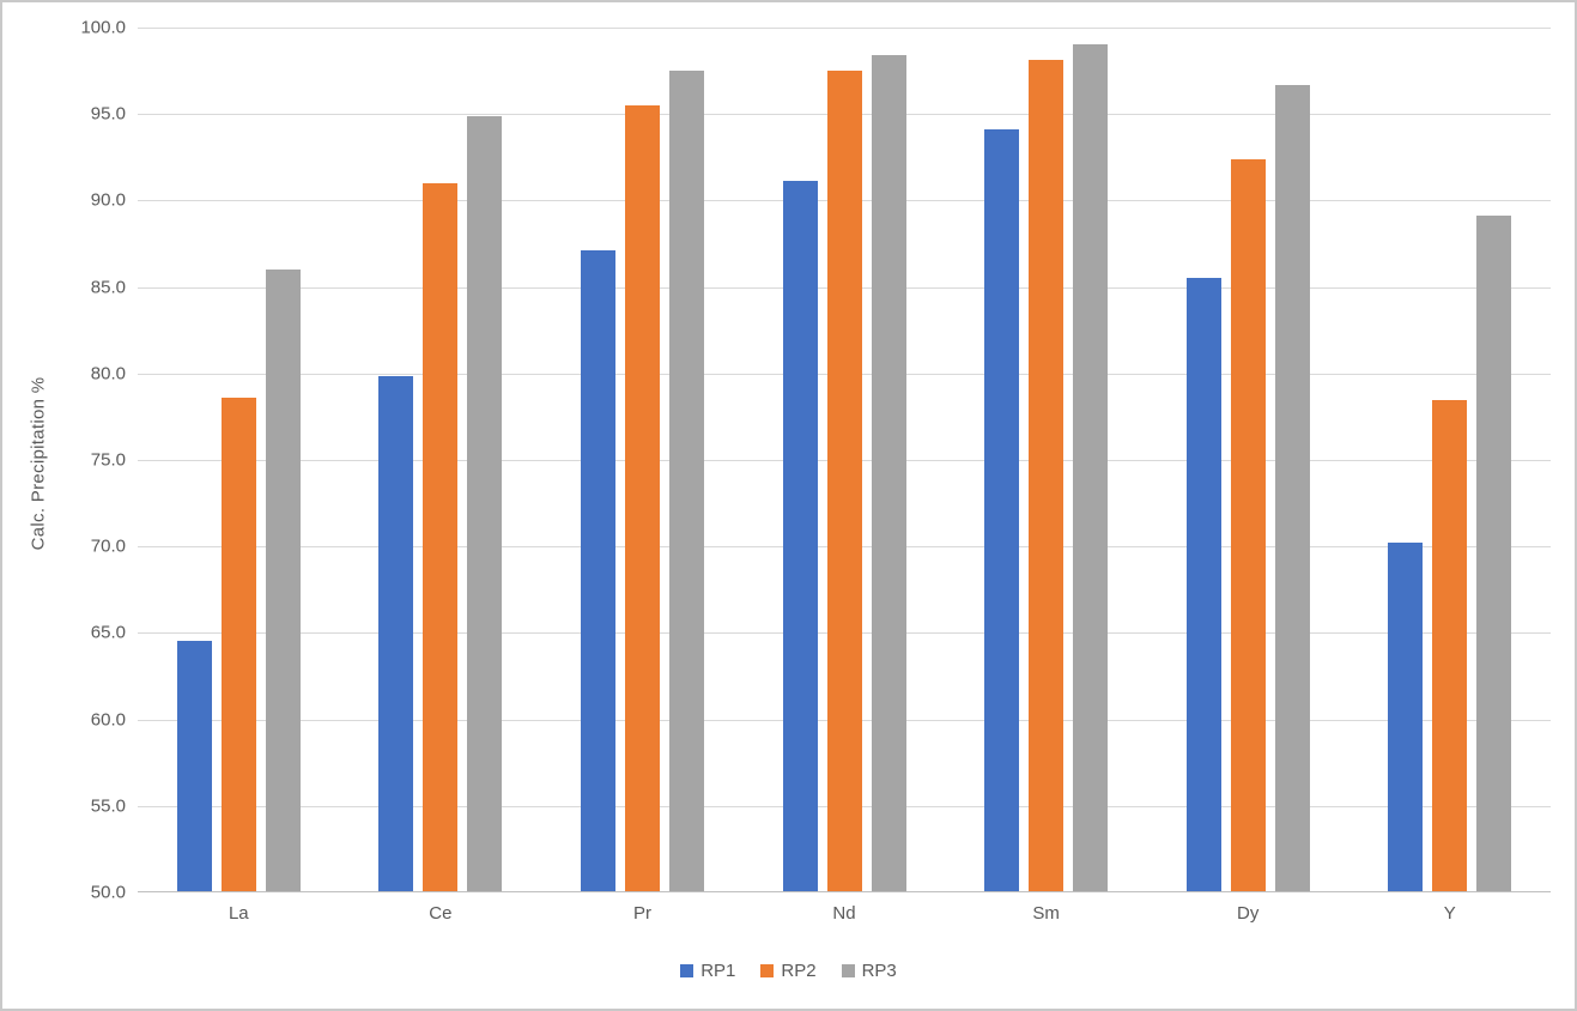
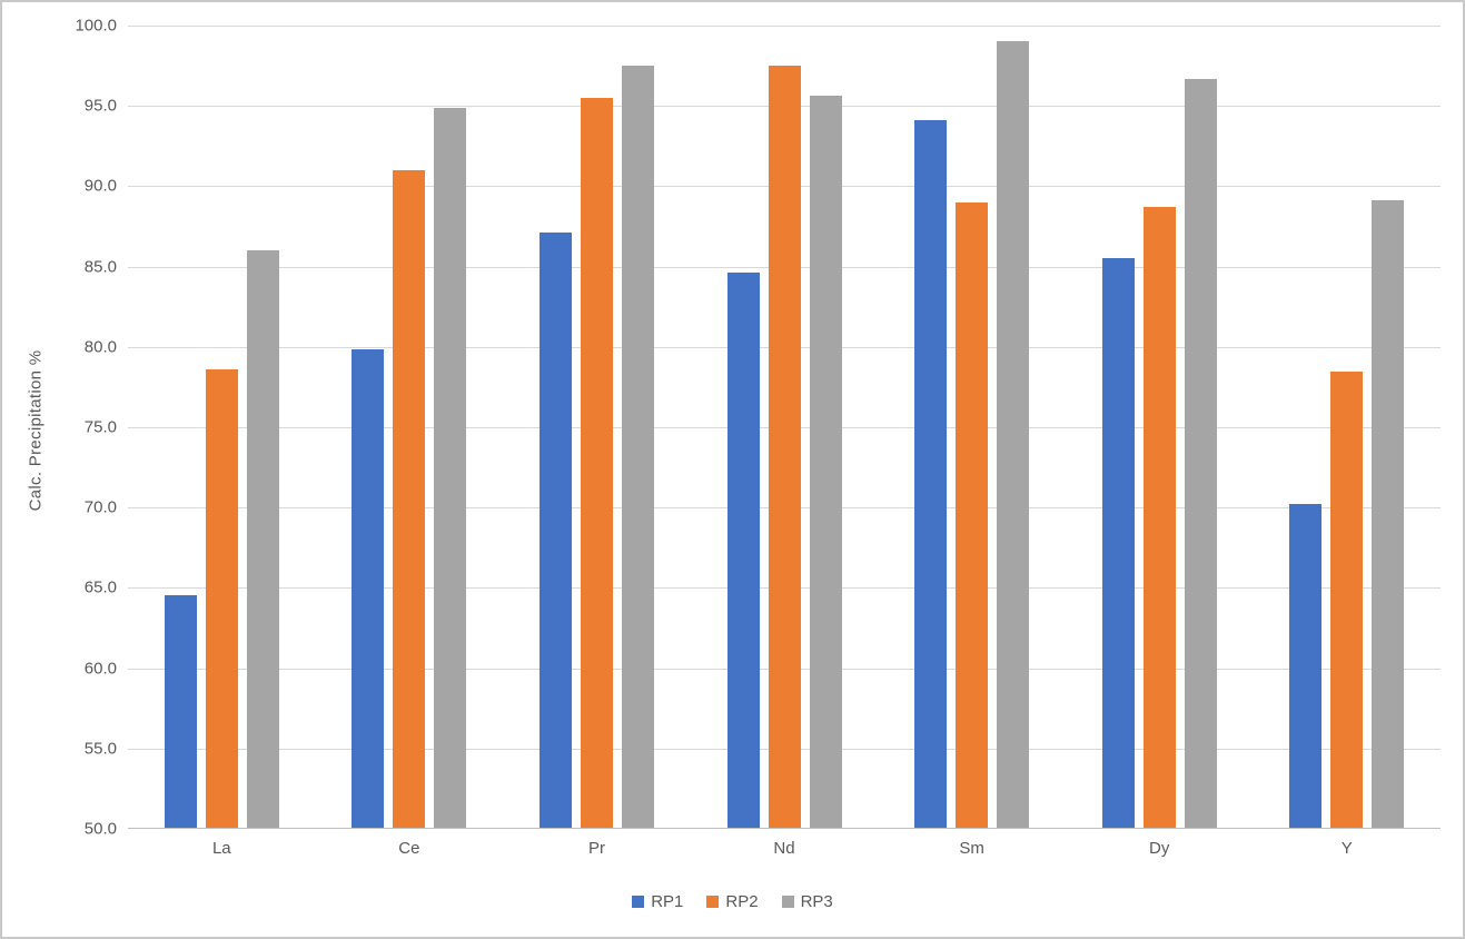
RP1/Nd: 91.1 -> 84.6
RP3/Nd: 98.4 -> 95.6
RP2/Sm: 98.1 -> 89.0
RP2/Dy: 92.4 -> 88.7
